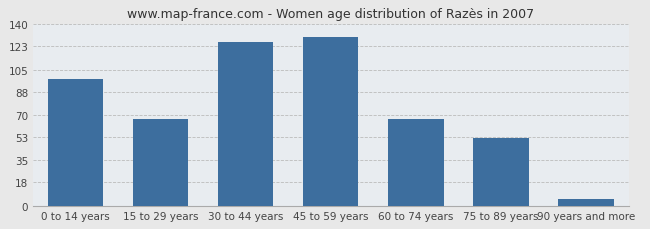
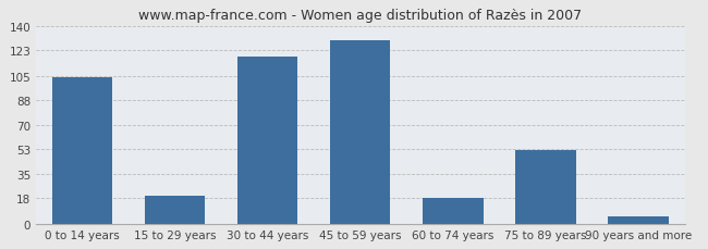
0 to 14 years: 98 -> 104
15 to 29 years: 67 -> 20
30 to 44 years: 126 -> 119
60 to 74 years: 67 -> 18
